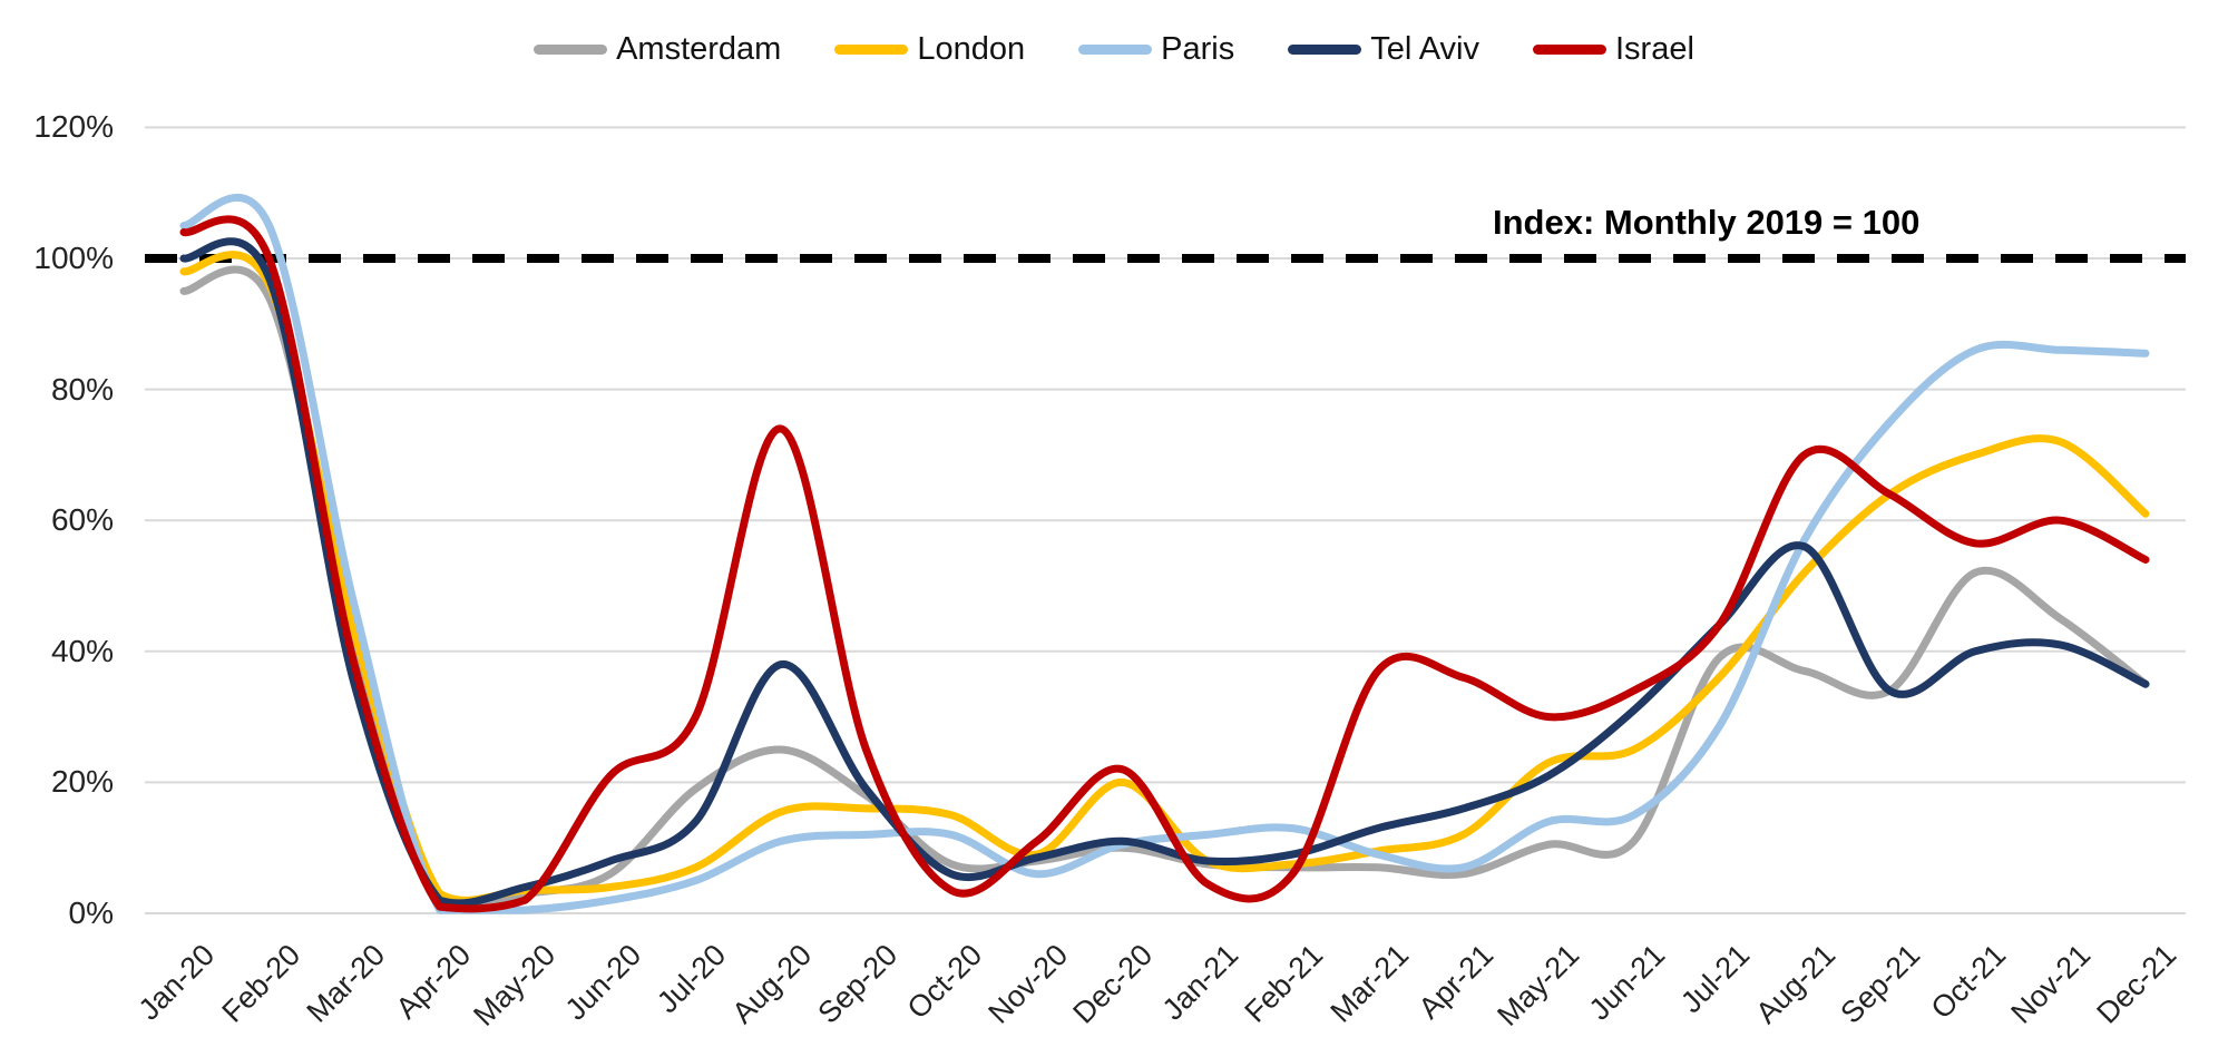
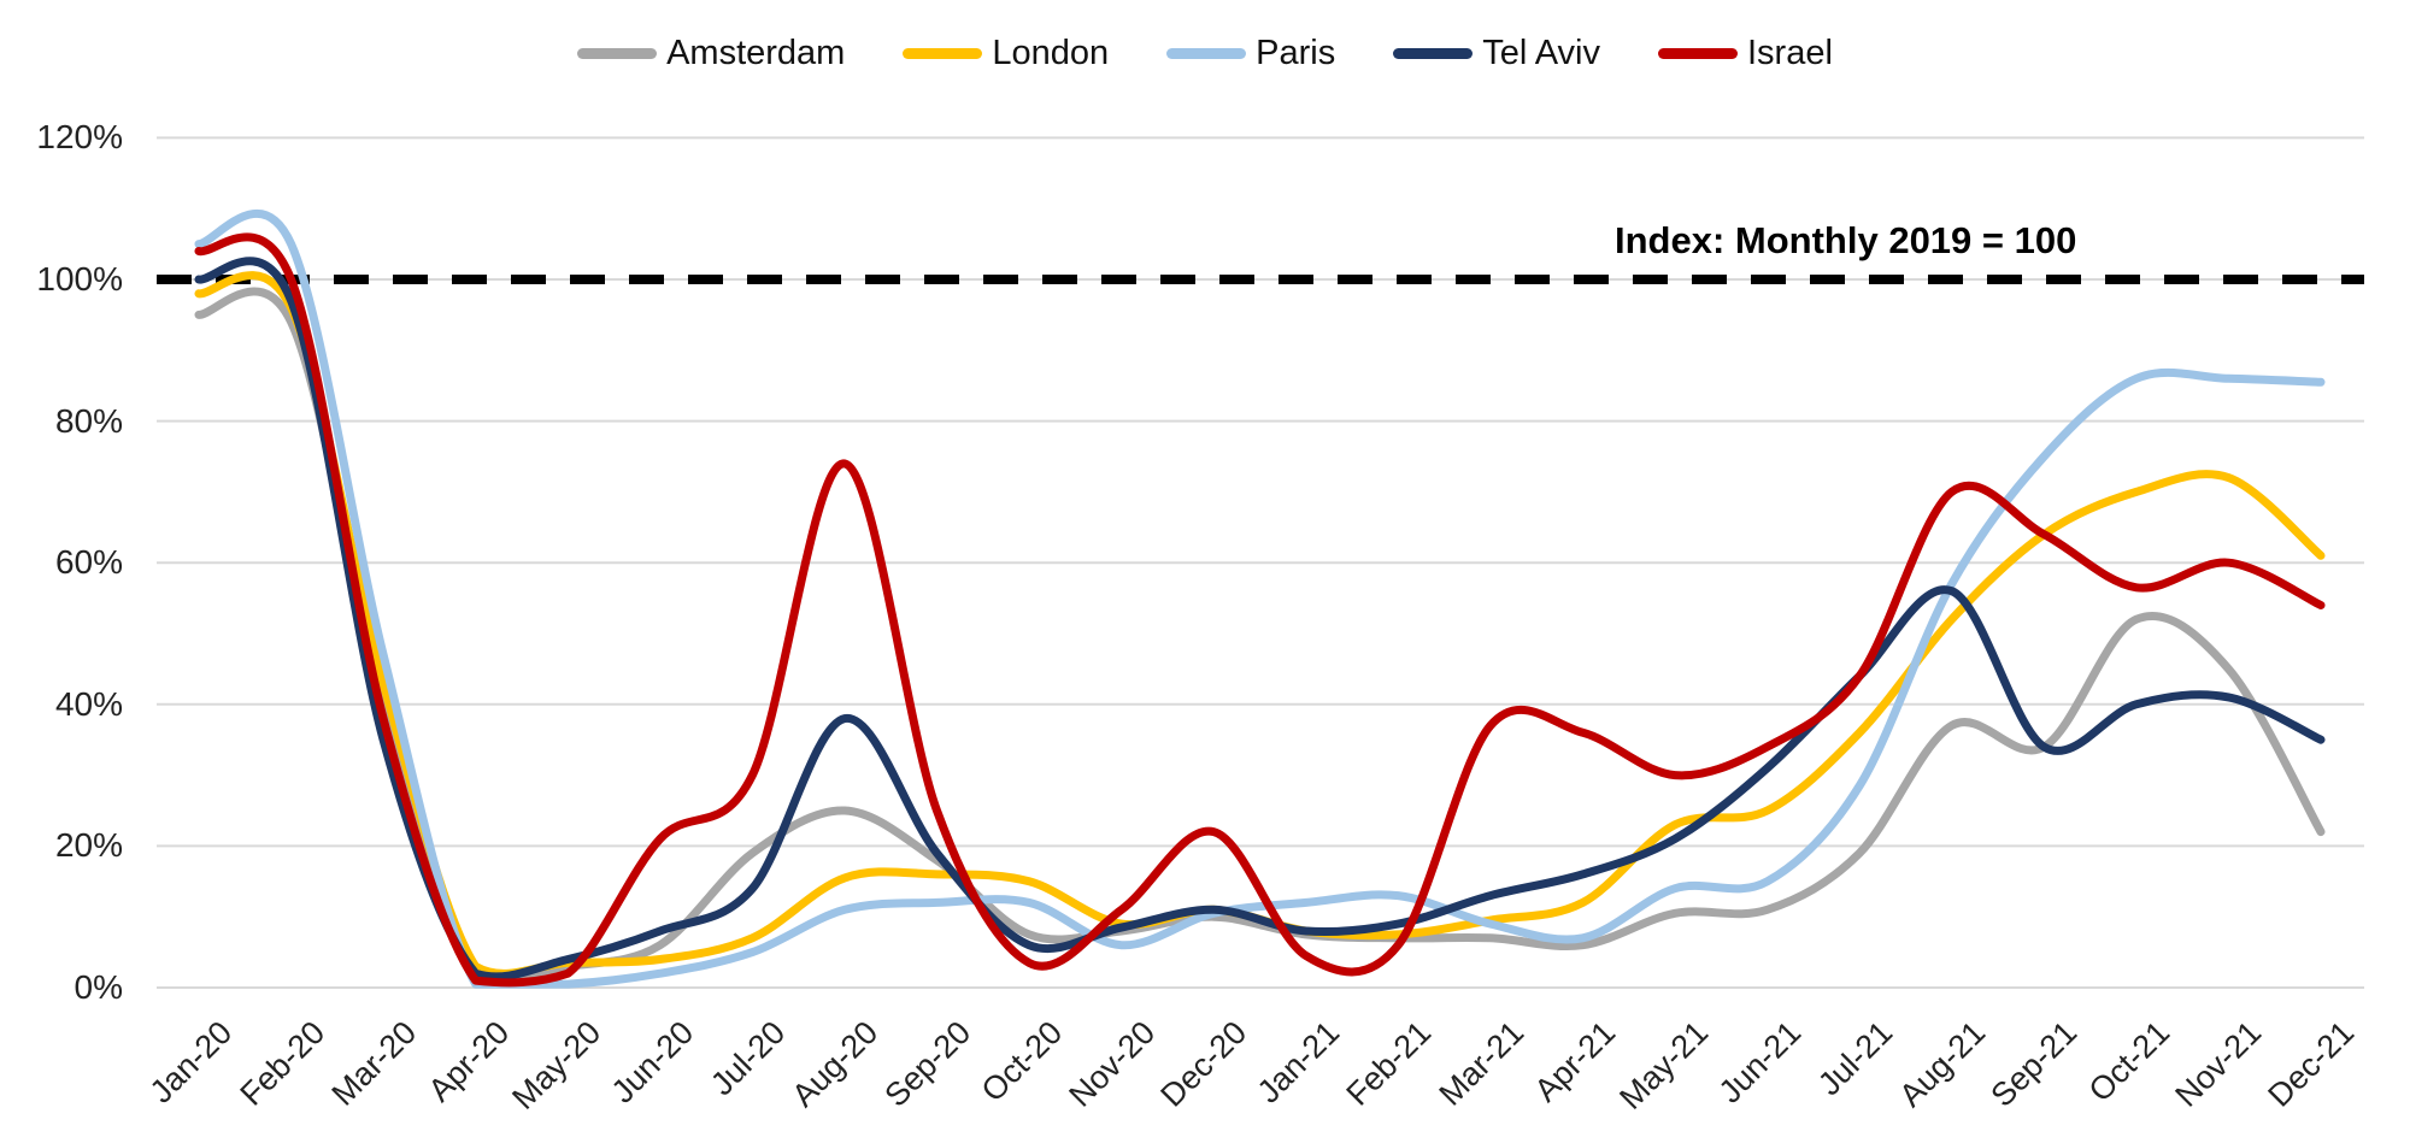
London/Dec-20: 20% -> 11%
Amsterdam/Jul-21: 39% -> 19%
Amsterdam/Dec-21: 35% -> 22%
